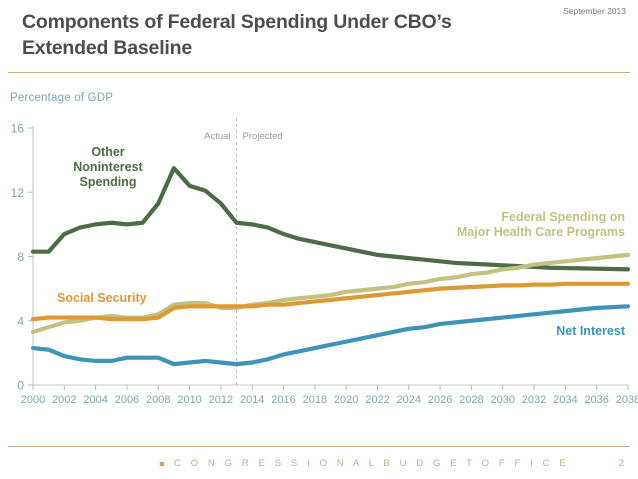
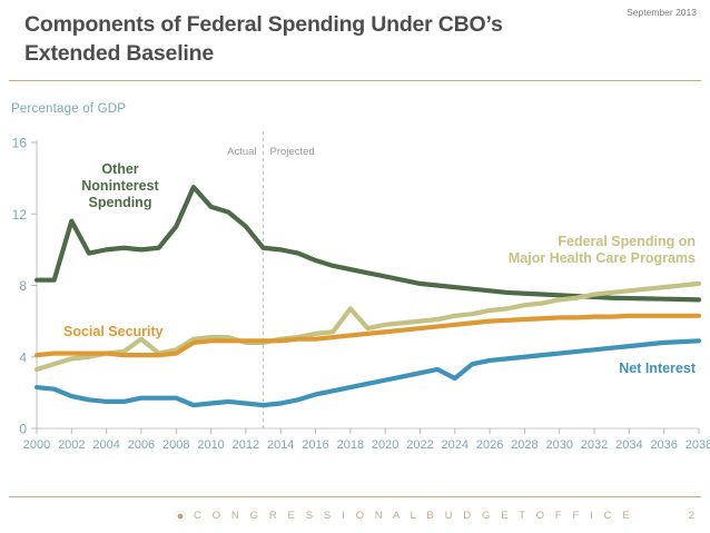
Other Noninterest Spending/2002: 9.4 -> 11.6
Federal Spending on Major Health Care Programs/2006: 4.2 -> 5.0
Federal Spending on Major Health Care Programs/2018: 5.5 -> 6.7
Net Interest/2024: 3.5 -> 2.8
